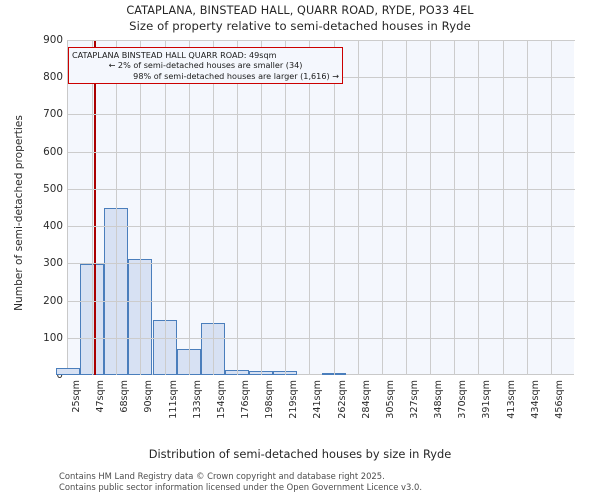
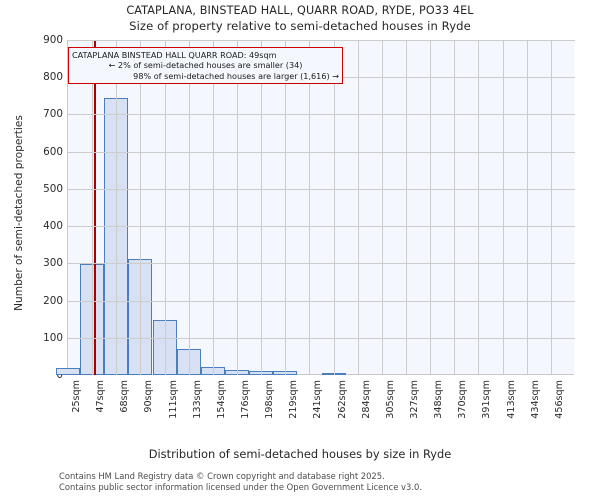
68sqm: 450 -> 740
154sqm: 140 -> 20
